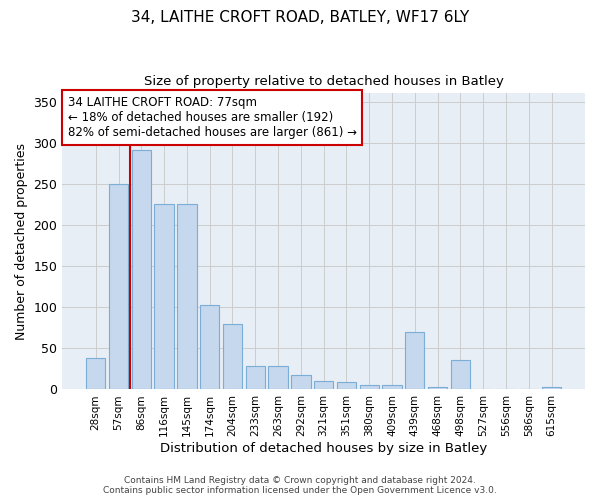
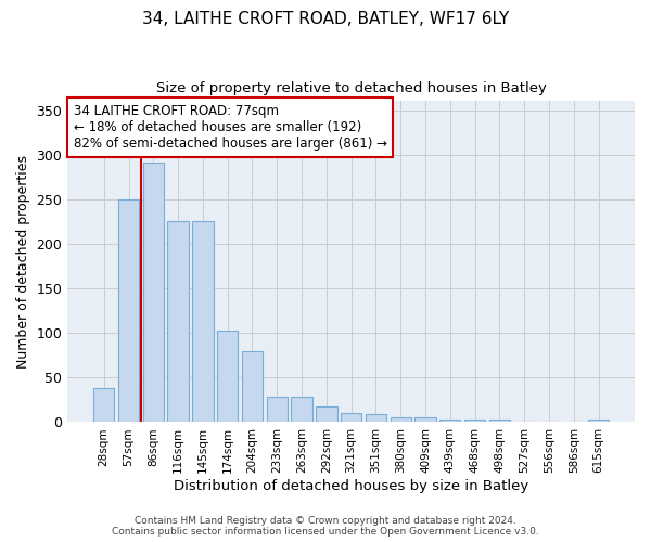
439sqm: 70 -> 3
498sqm: 36 -> 3
